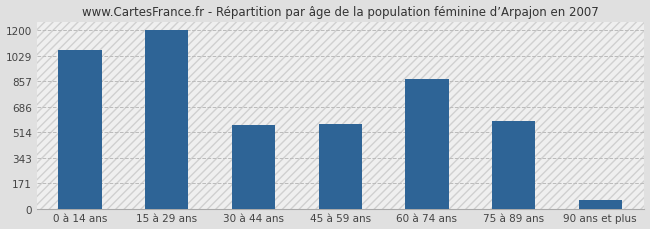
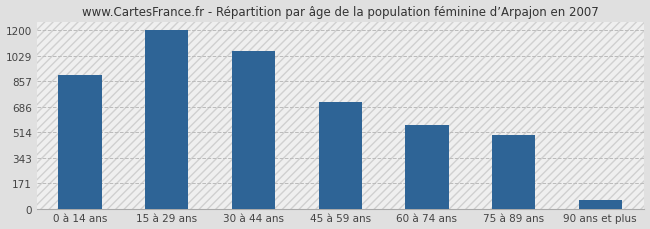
0 à 14 ans: 1070 -> 900
30 à 44 ans: 560 -> 1060
45 à 59 ans: 570 -> 720
60 à 74 ans: 870 -> 560
75 à 89 ans: 590 -> 500
